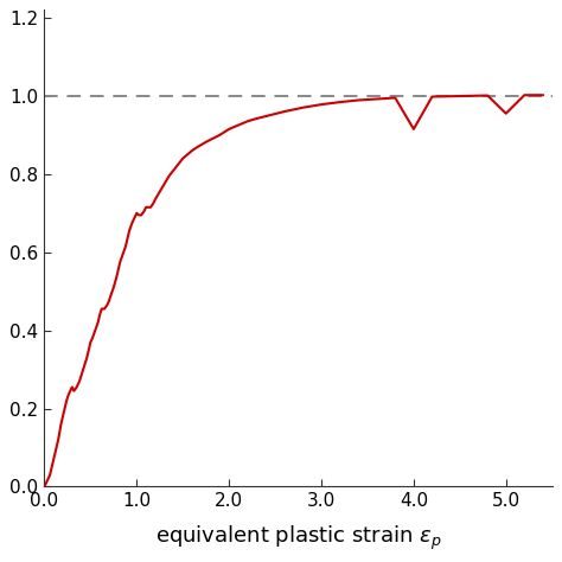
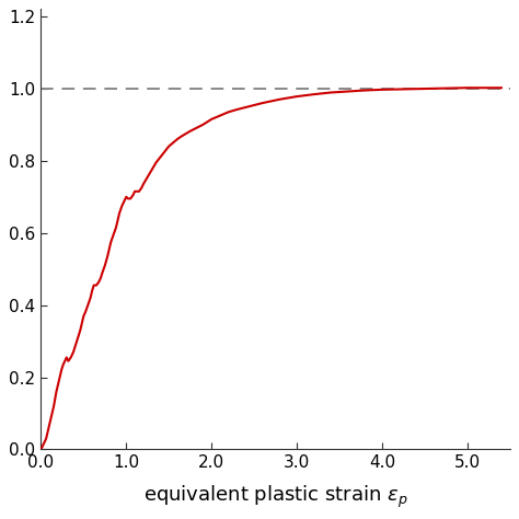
4.0: 0.915 -> 0.997
5.0: 0.955 -> 1.002
